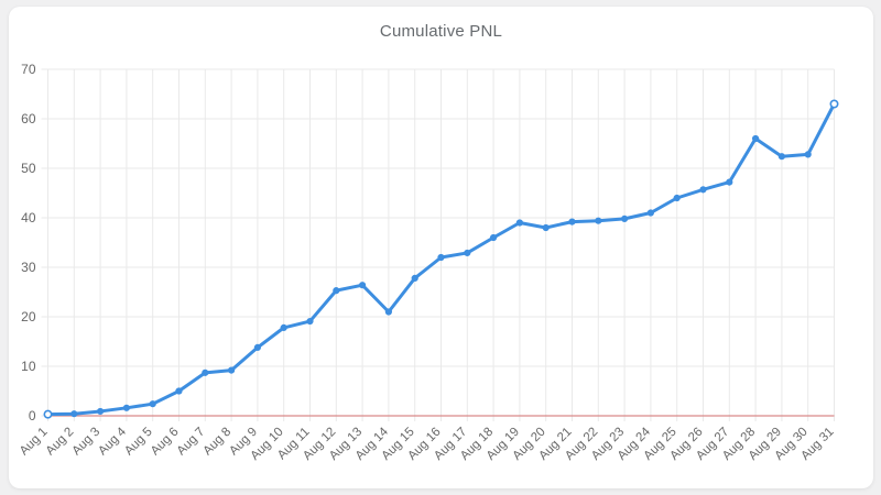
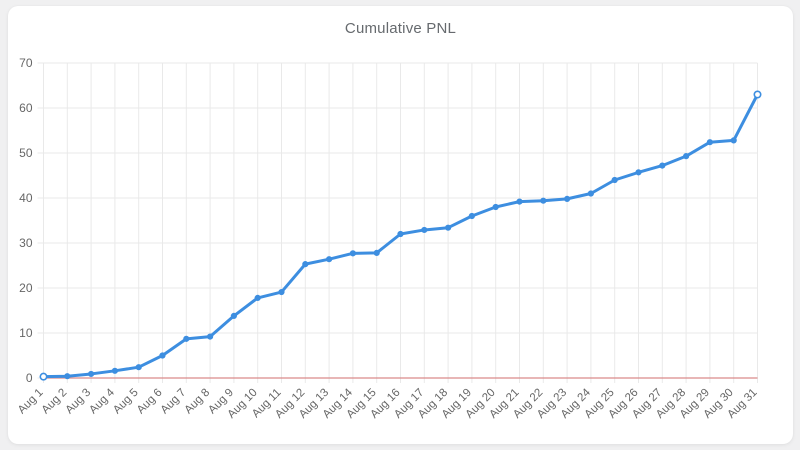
Aug 14: 21 -> 28
Aug 18: 36 -> 33
Aug 19: 39 -> 36
Aug 28: 56 -> 49
